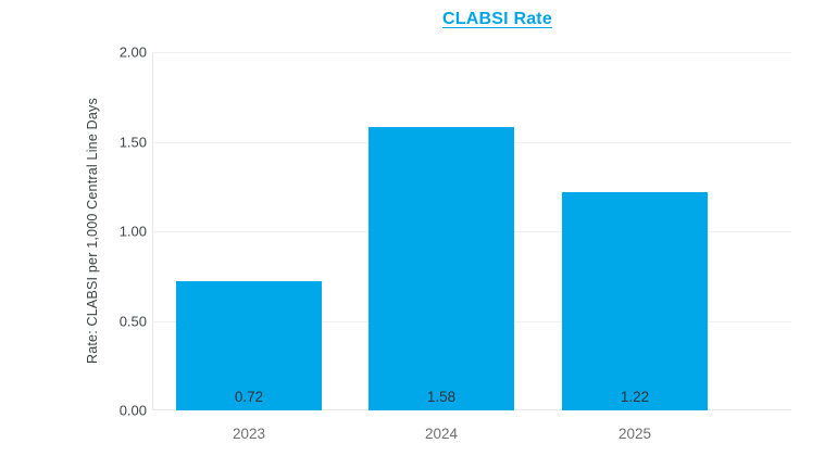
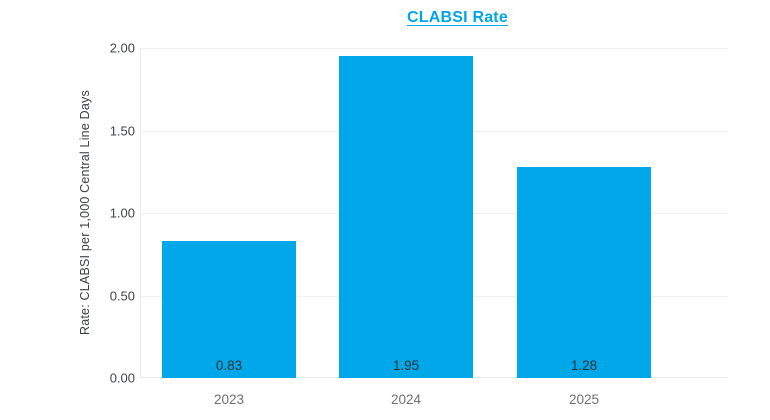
2023: 0.72 -> 0.83
2024: 1.58 -> 1.95
2025: 1.22 -> 1.28
